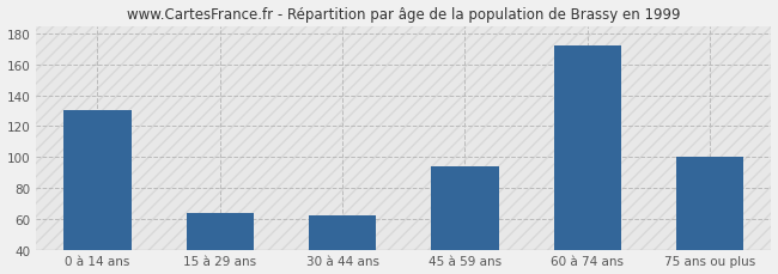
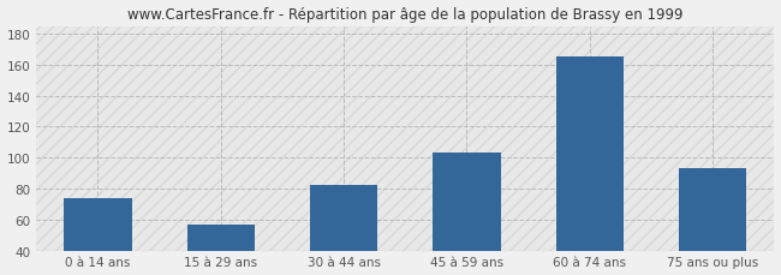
0 à 14 ans: 130 -> 74
15 à 29 ans: 64 -> 57
30 à 44 ans: 62 -> 82
45 à 59 ans: 94 -> 103
60 à 74 ans: 172 -> 165
75 ans ou plus: 100 -> 93
